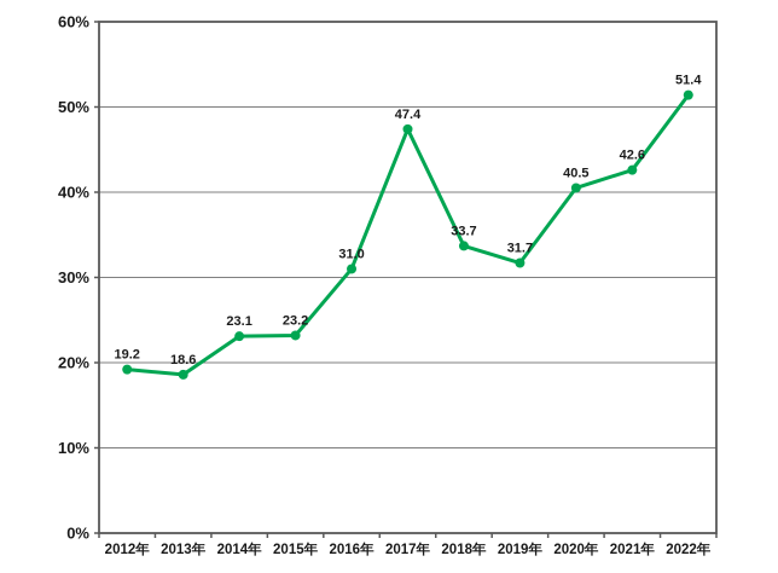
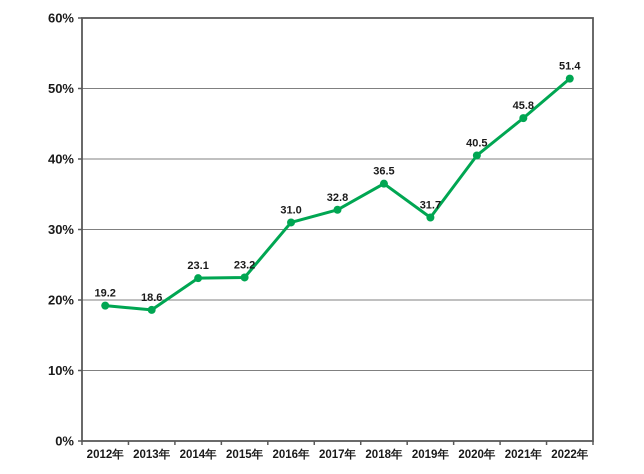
2017年: 47.4 -> 32.8
2018年: 33.7 -> 36.5
2021年: 42.6 -> 45.8
